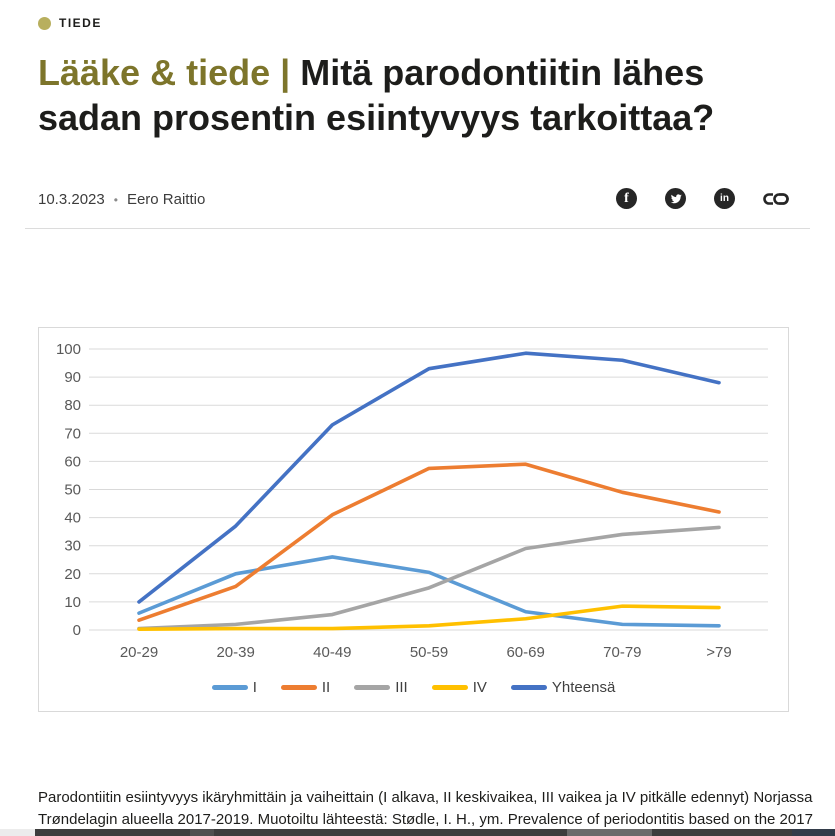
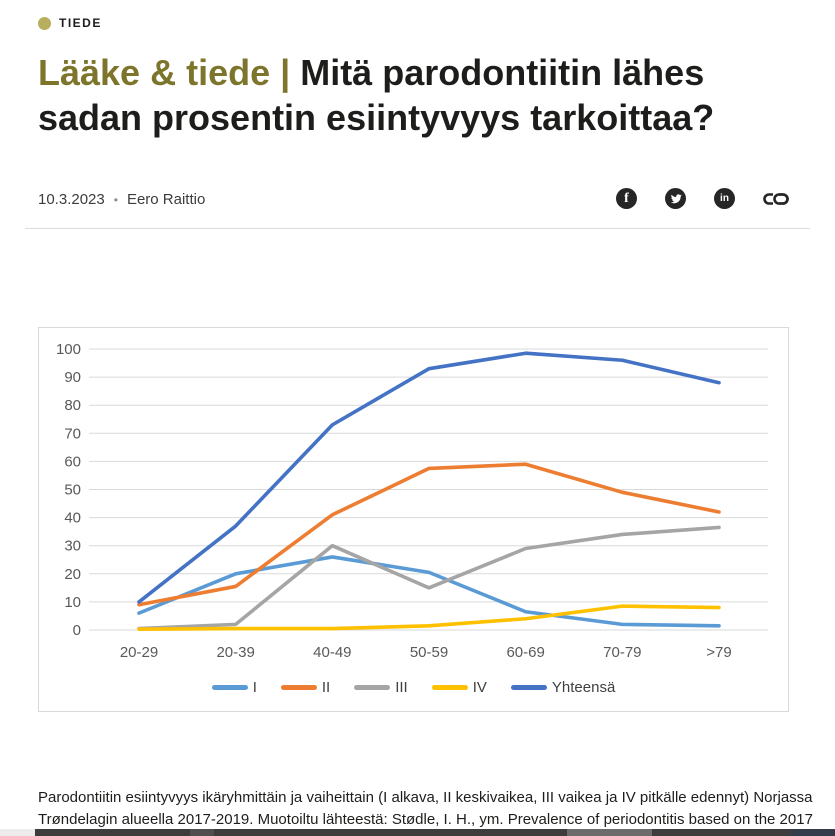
II/20-29: 4 -> 9
III/40-49: 6 -> 30
